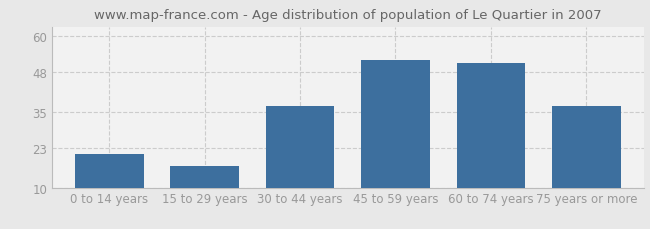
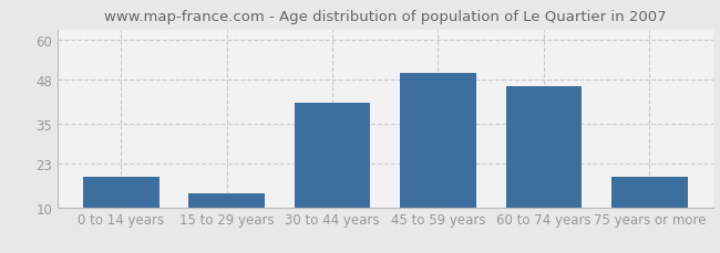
0 to 14 years: 21 -> 19
15 to 29 years: 17 -> 14
30 to 44 years: 37 -> 41
45 to 59 years: 52 -> 50
60 to 74 years: 51 -> 46
75 years or more: 37 -> 19
